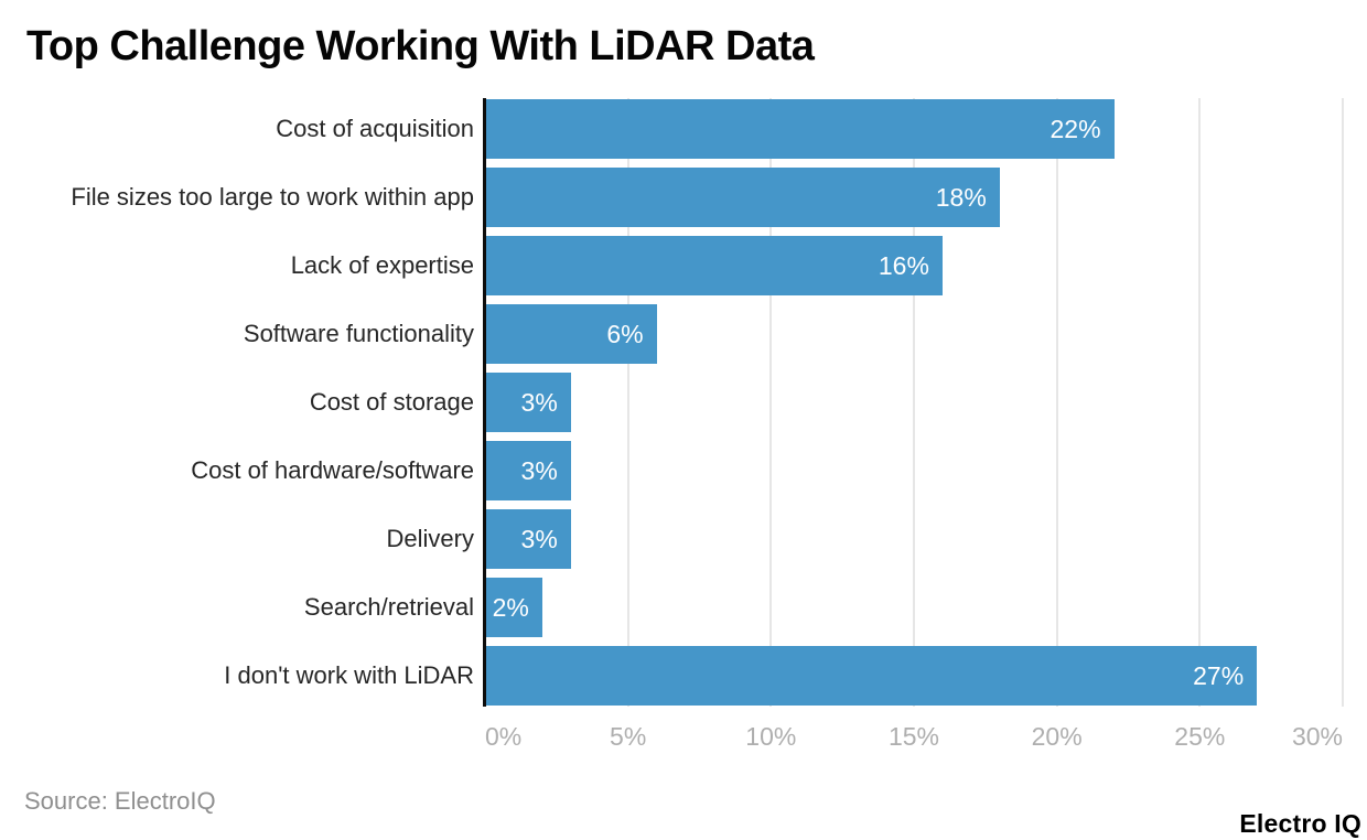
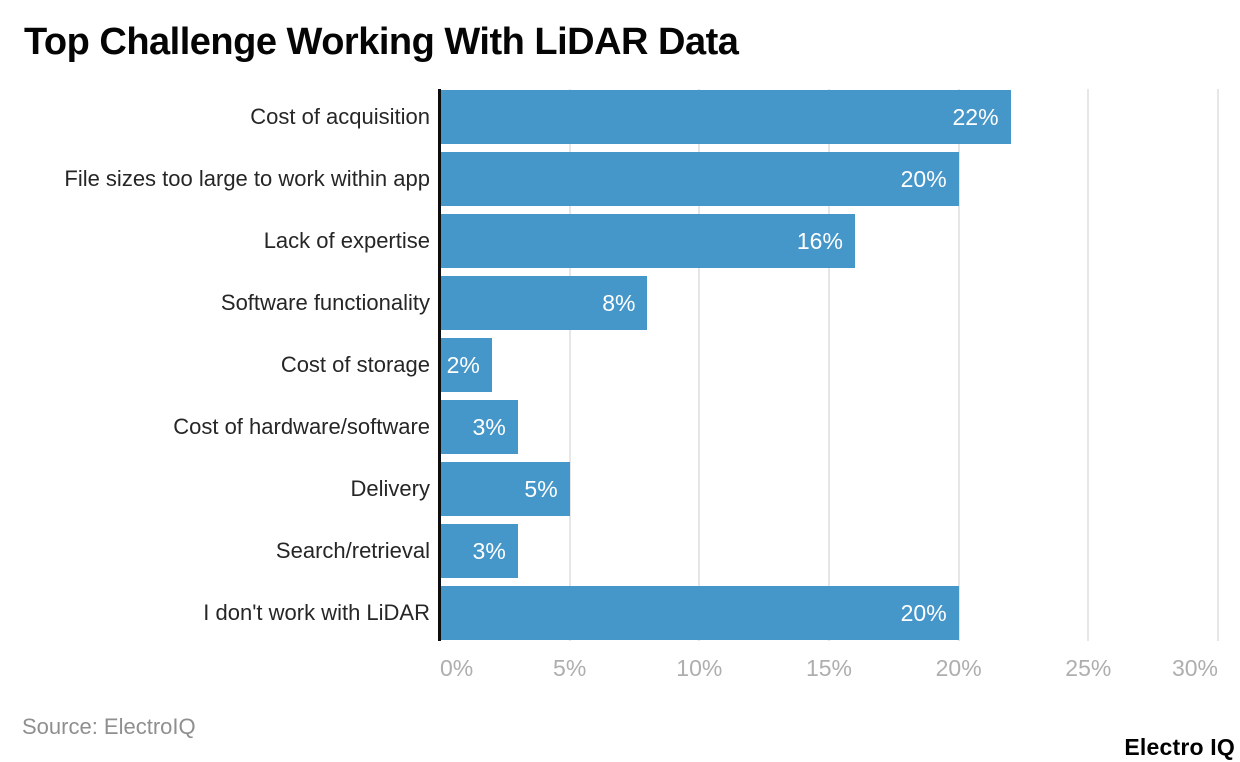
File sizes too large to work within app: 18% -> 20%
Software functionality: 6% -> 8%
Cost of storage: 3% -> 2%
Delivery: 3% -> 5%
Search/retrieval: 2% -> 3%
I don't work with LiDAR: 27% -> 20%
